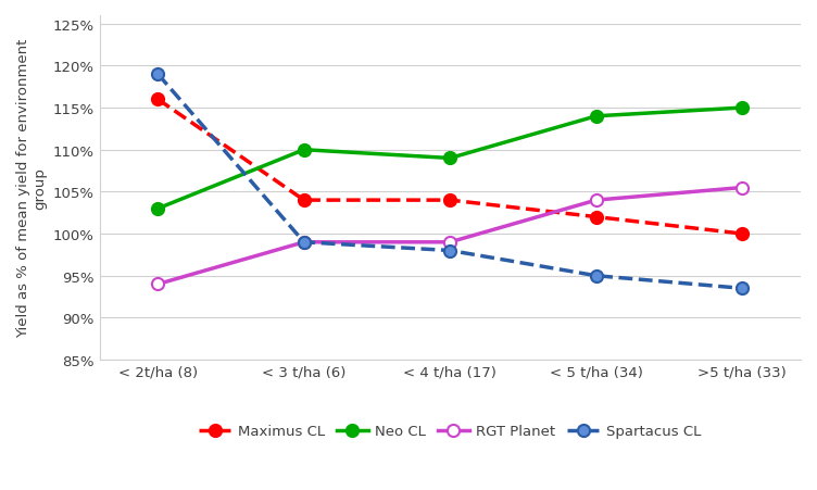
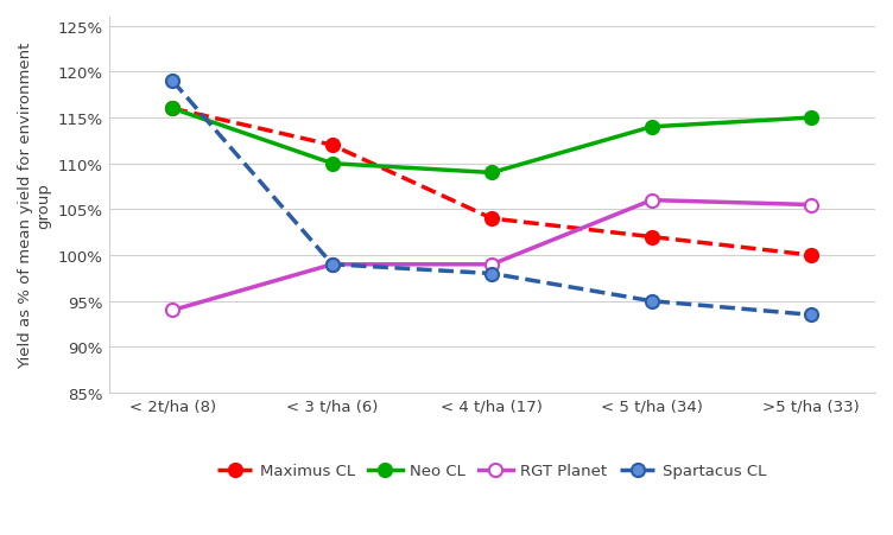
Neo CL/< 2t/ha (8): 103% -> 116%
Maximus CL/< 3 t/ha (6): 104% -> 112%
RGT Planet/< 5 t/ha (34): 104.0% -> 106.0%
